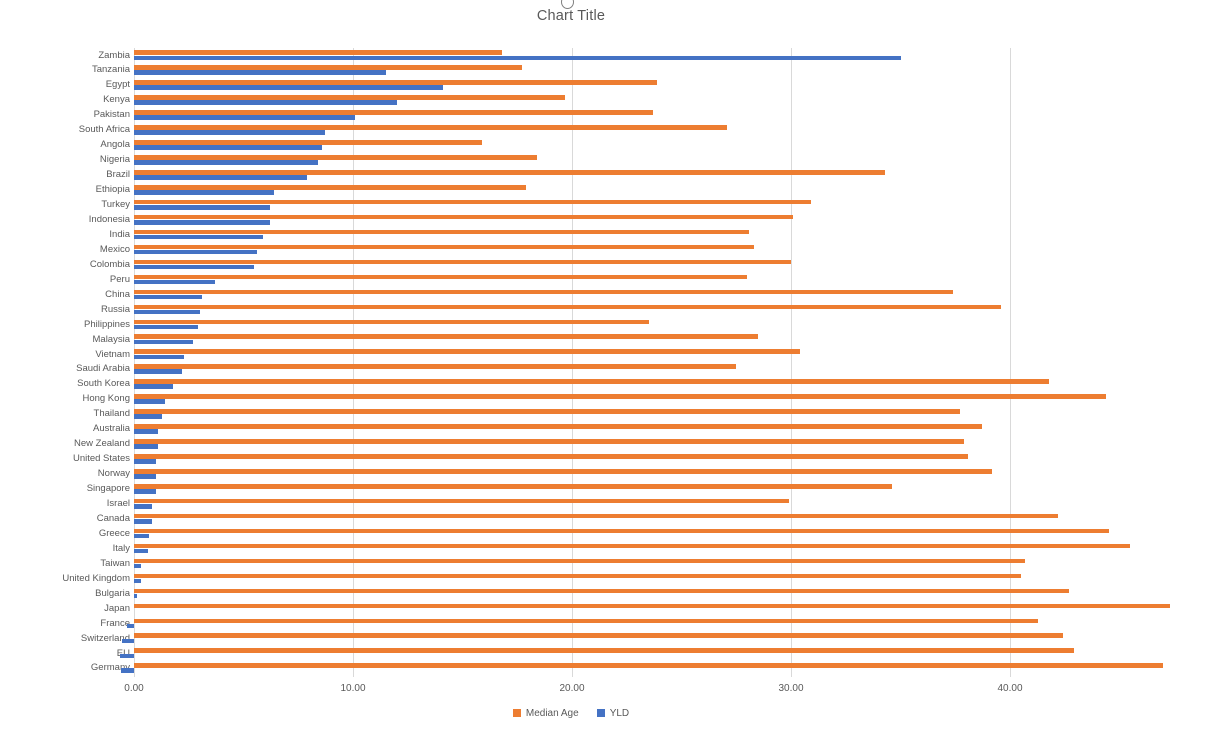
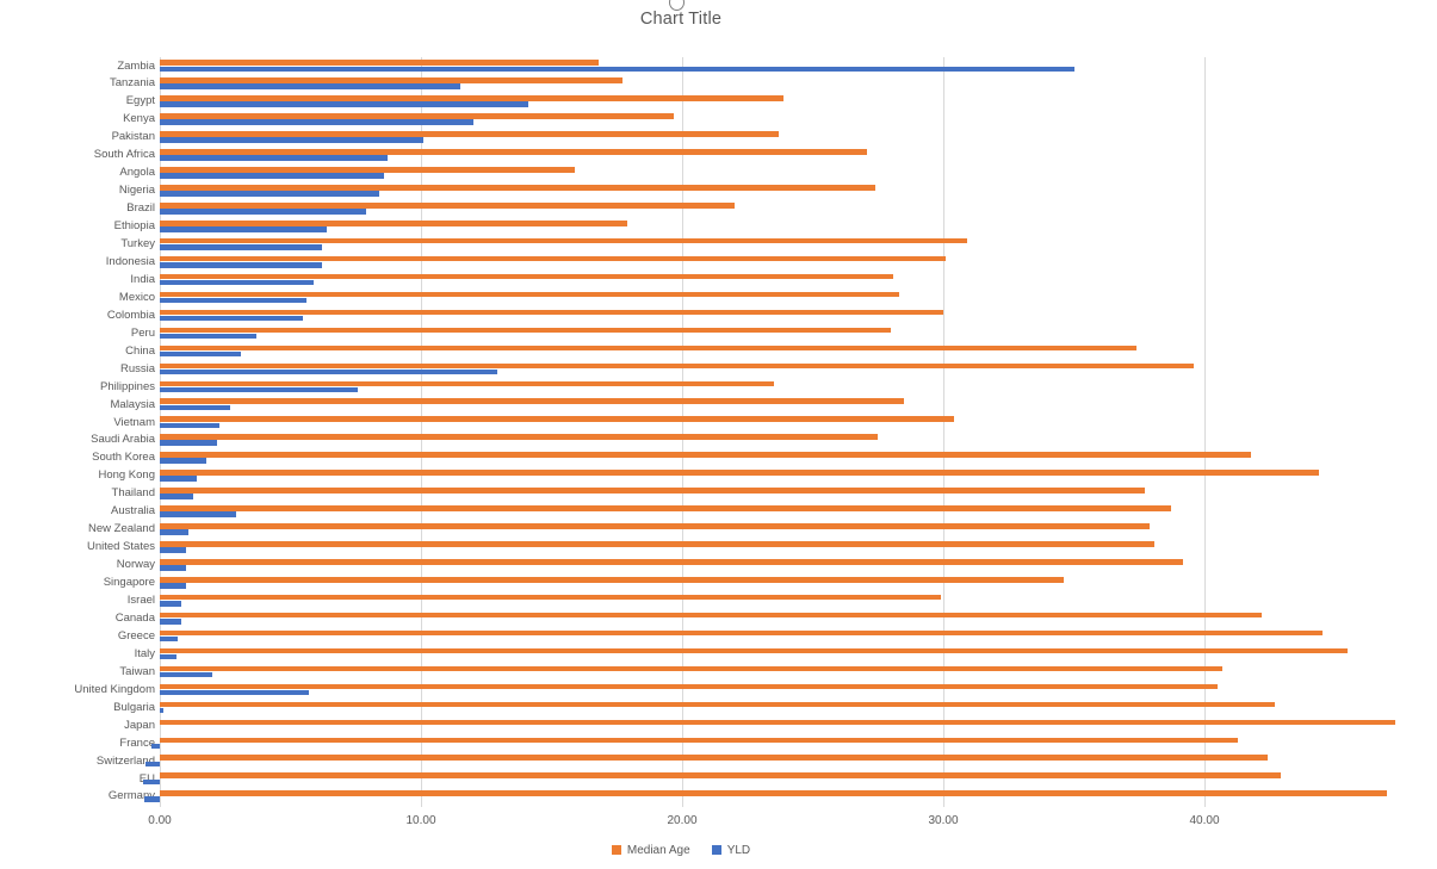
Median Age/Nigeria: 18.4 -> 27.4
Median Age/Brazil: 34.3 -> 22.0
YLD/Russia: 3.0 -> 12.9
YLD/Philippines: 2.9 -> 7.6
YLD/Australia: 1.1 -> 2.9
YLD/Taiwan: 0.3 -> 2.0
YLD/United Kingdom: 0.3 -> 5.7
